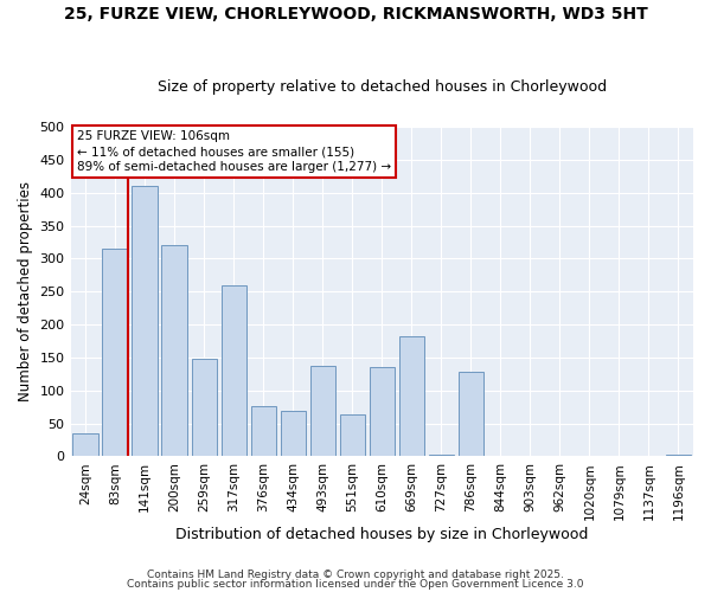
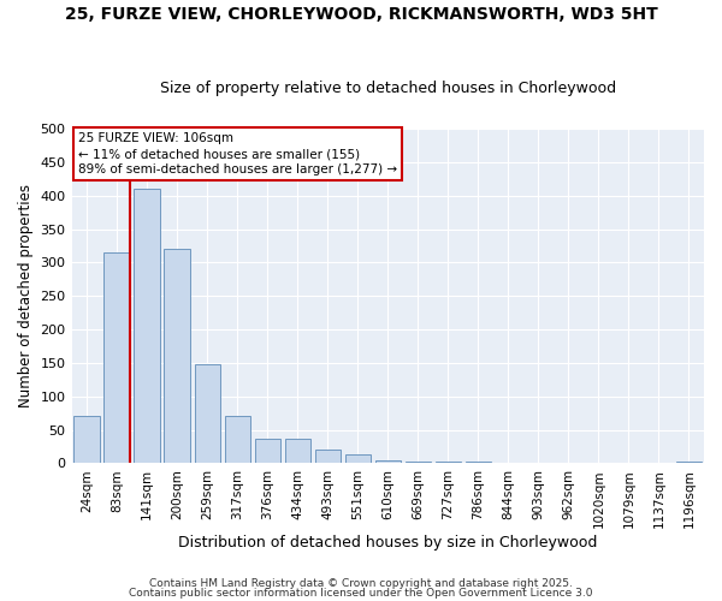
24sqm: 34 -> 70
317sqm: 260 -> 70
376sqm: 76 -> 37
434sqm: 68 -> 37
493sqm: 138 -> 20
551sqm: 64 -> 13
610sqm: 136 -> 5
669sqm: 182 -> 2
786sqm: 128 -> 2
